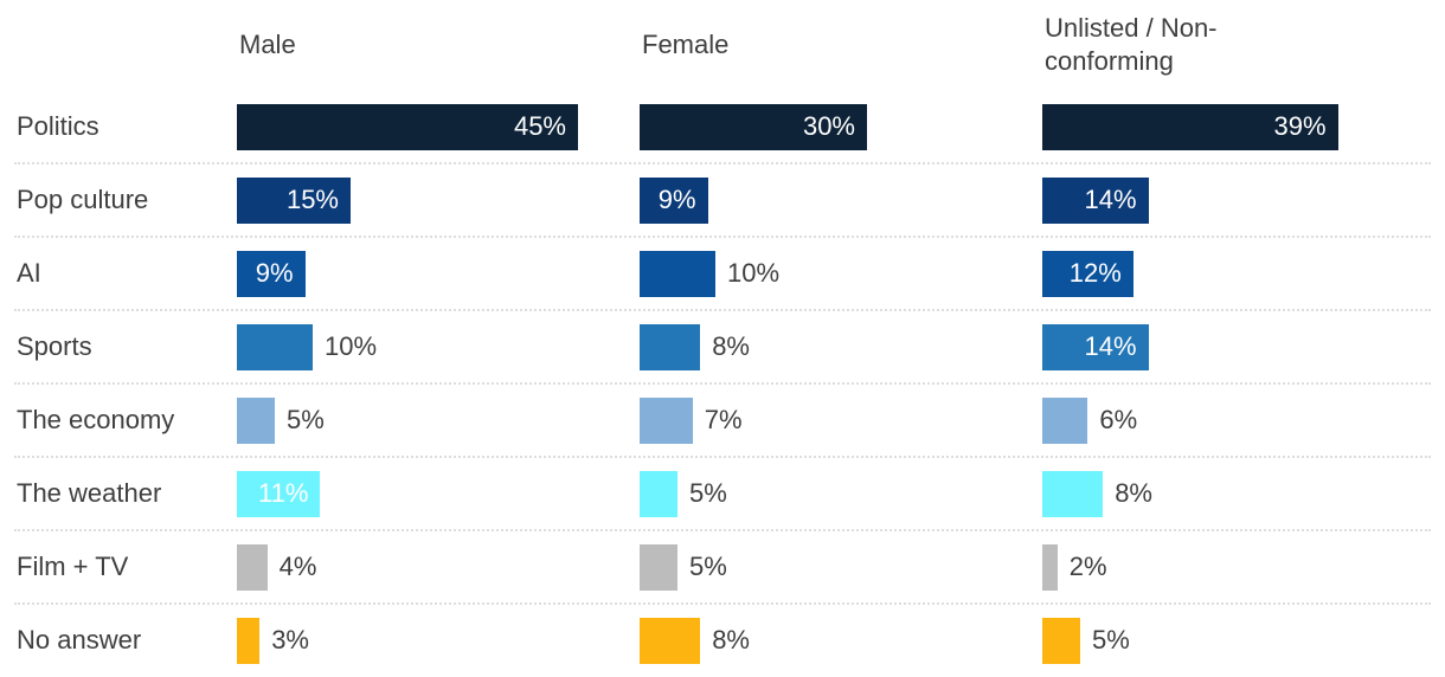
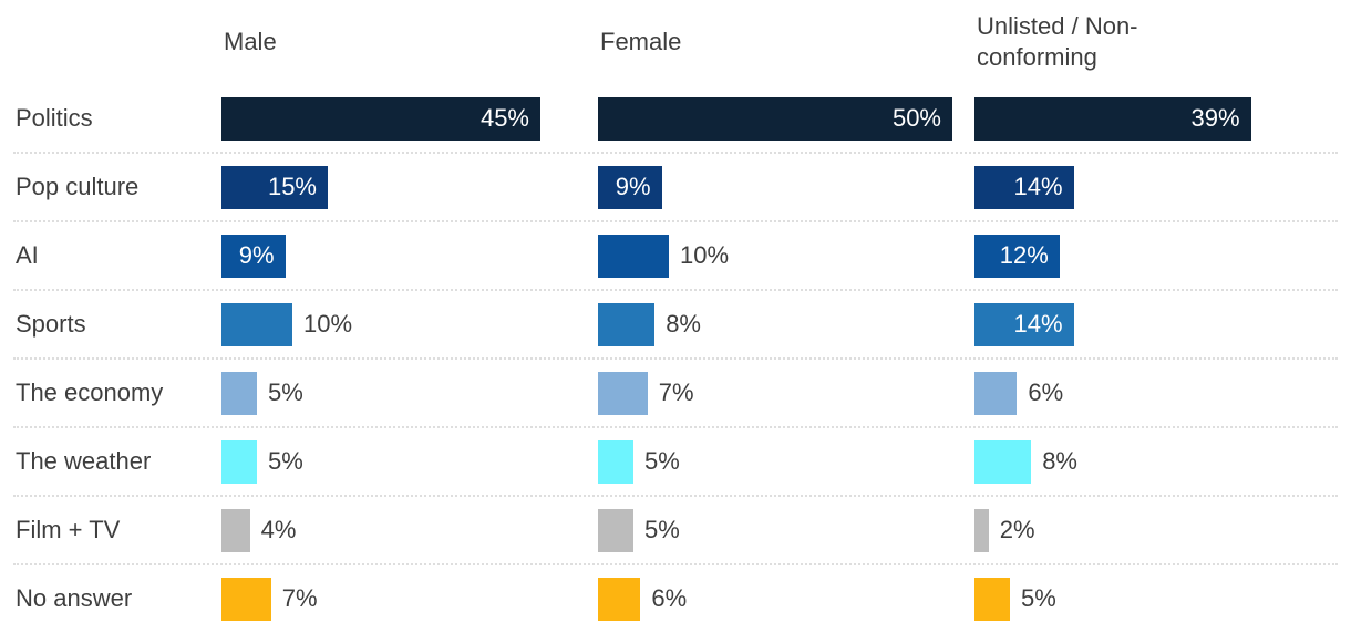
Female/Politics: 30% -> 50%
Male/The weather: 11% -> 5%
Male/No answer: 3% -> 7%
Female/No answer: 8% -> 6%
